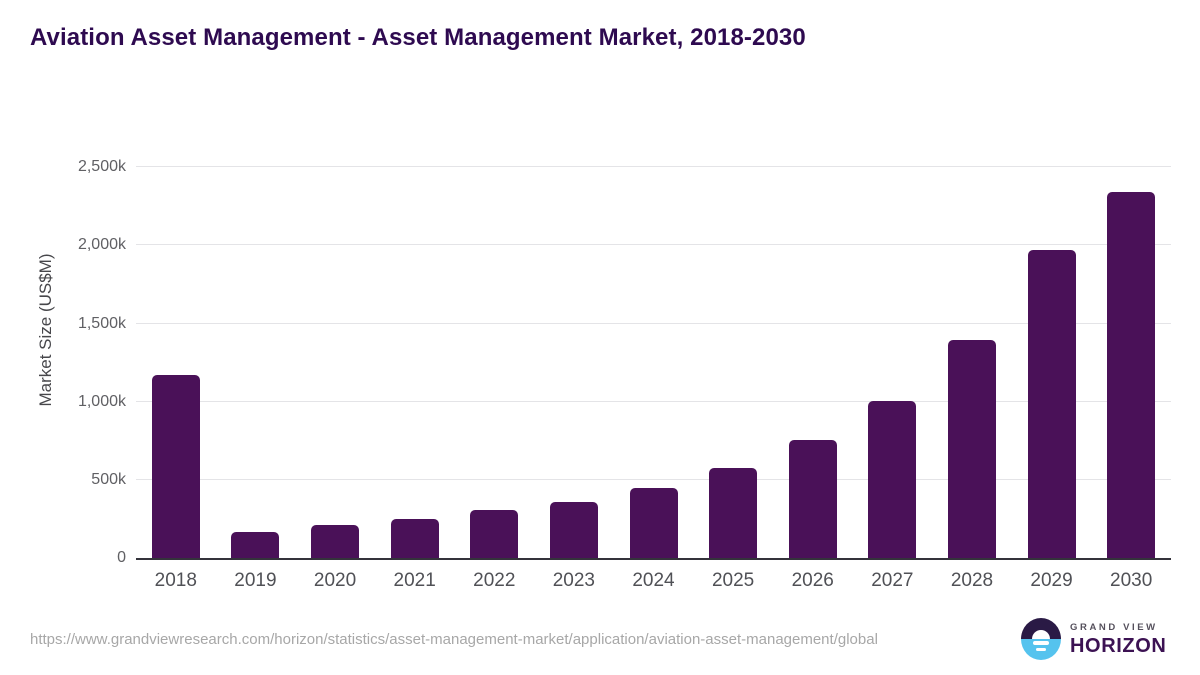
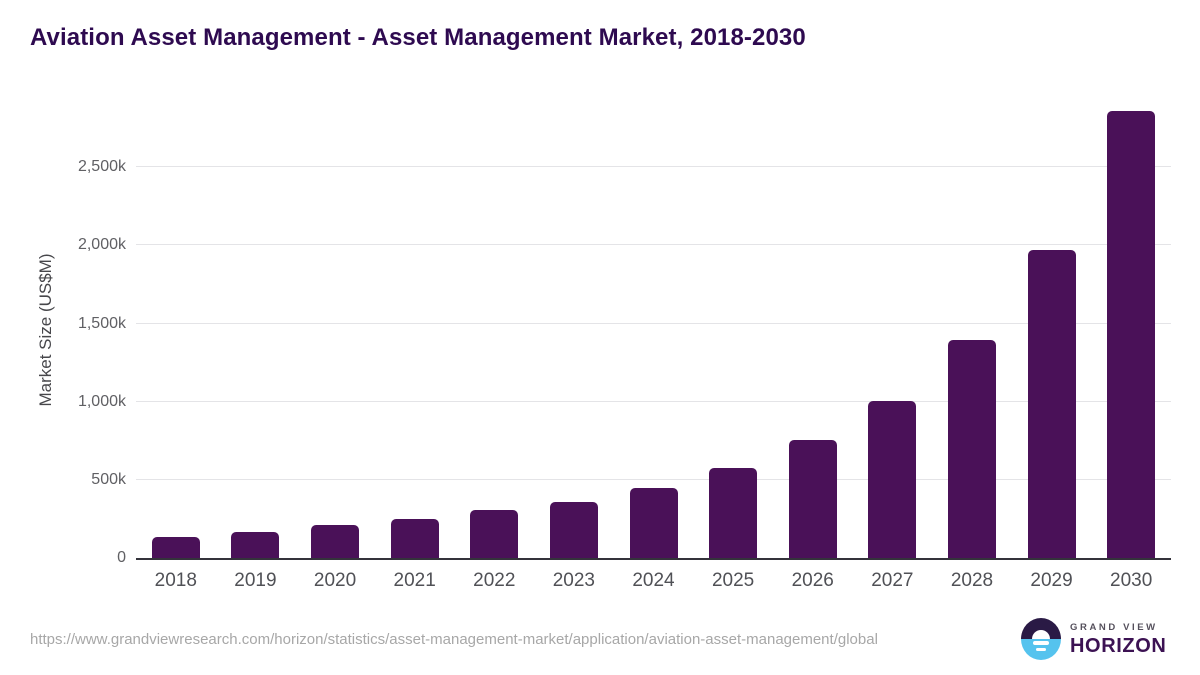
2018: 1170k -> 140k
2030: 2340k -> 2860k
